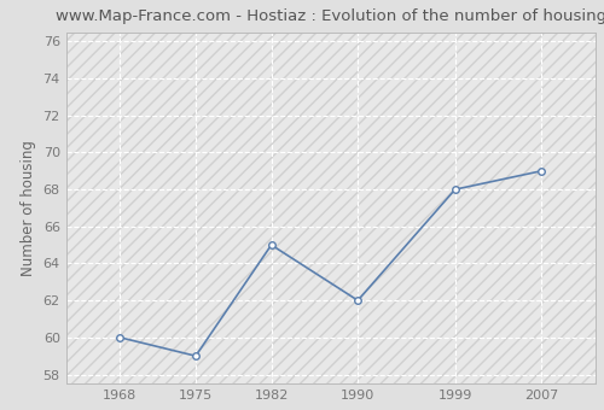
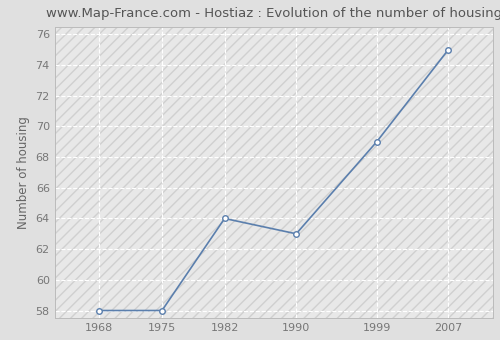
1968: 60 -> 58
1975: 59 -> 58
1982: 65 -> 64
1990: 62 -> 63
1999: 68 -> 69
2007: 69 -> 75
